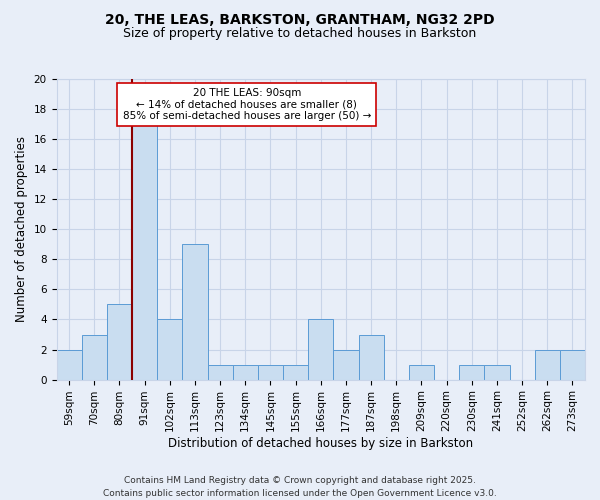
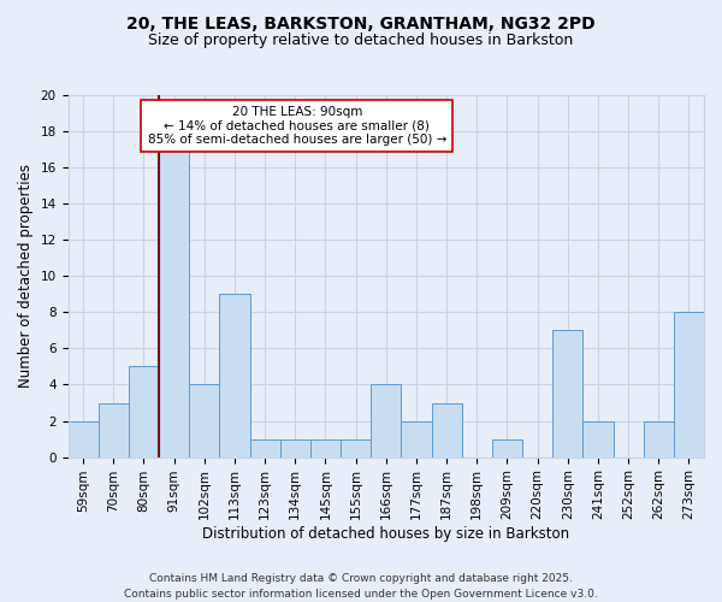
230sqm: 1 -> 7
241sqm: 1 -> 2
273sqm: 2 -> 8
